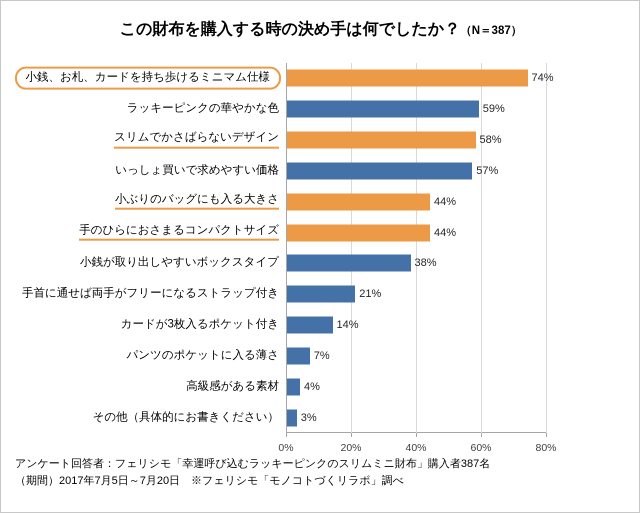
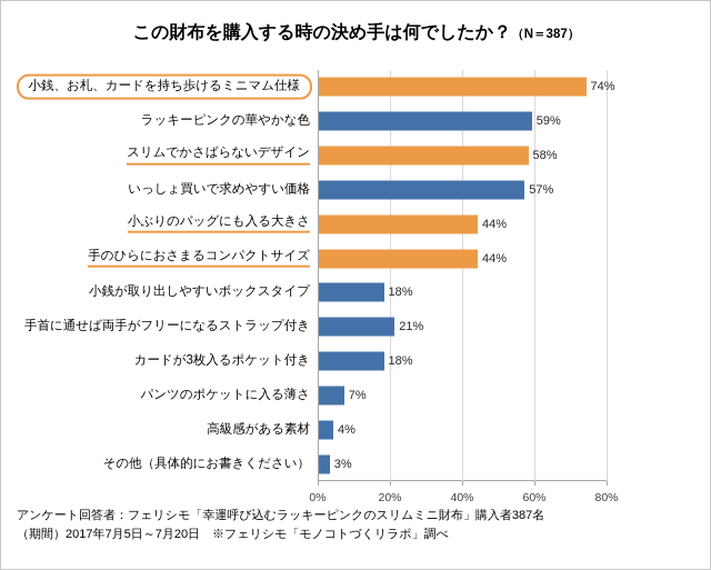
小銭が取り出しやすいボックスタイプ: 38% -> 18%
カードが3枚入るポケット付き: 14% -> 18%
